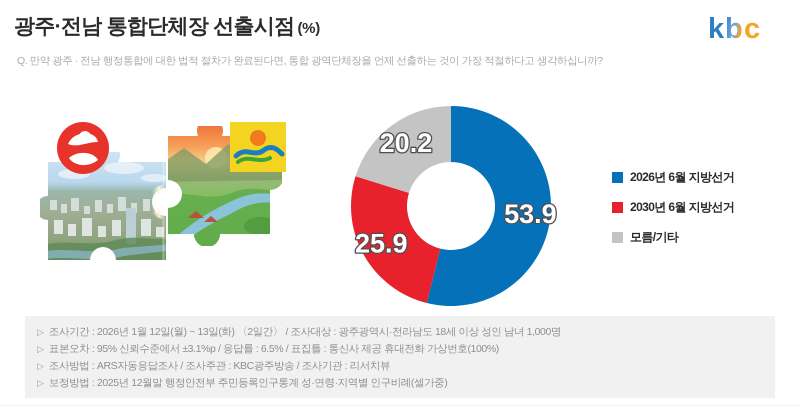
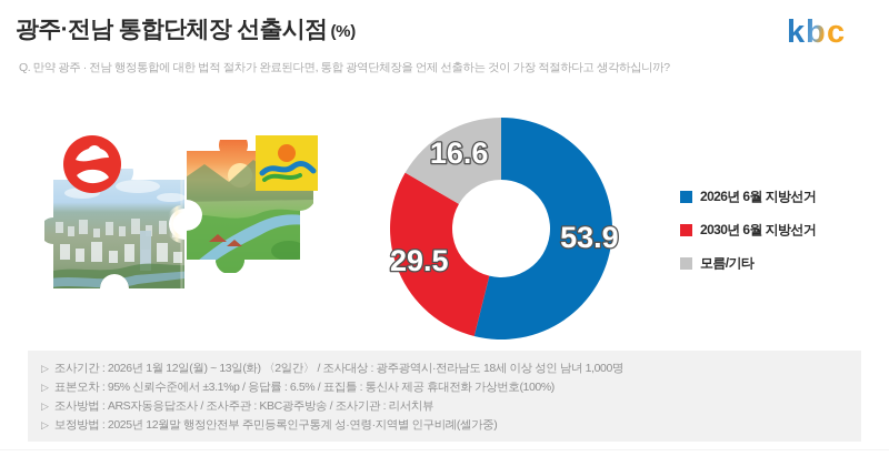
2030년 6월 지방선거: 25.9 -> 29.5
모름/기타: 20.2 -> 16.6
